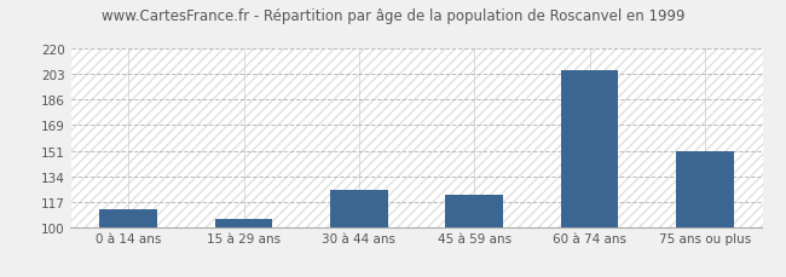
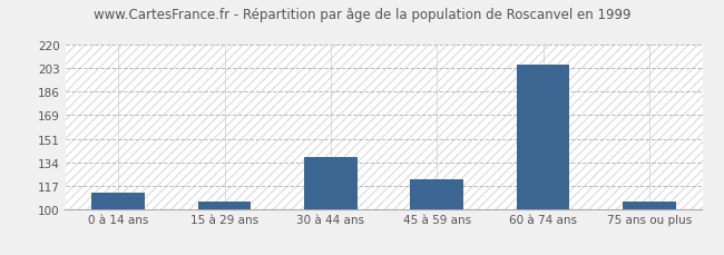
30 à 44 ans: 125 -> 138
75 ans ou plus: 151 -> 105
